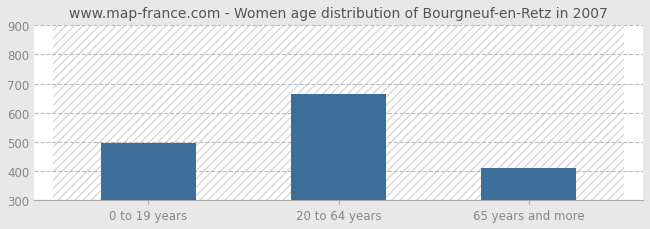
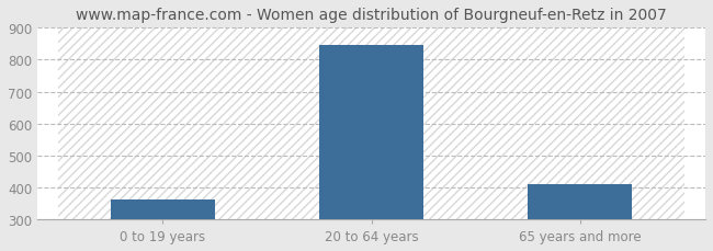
0 to 19 years: 495 -> 362
20 to 64 years: 665 -> 847
